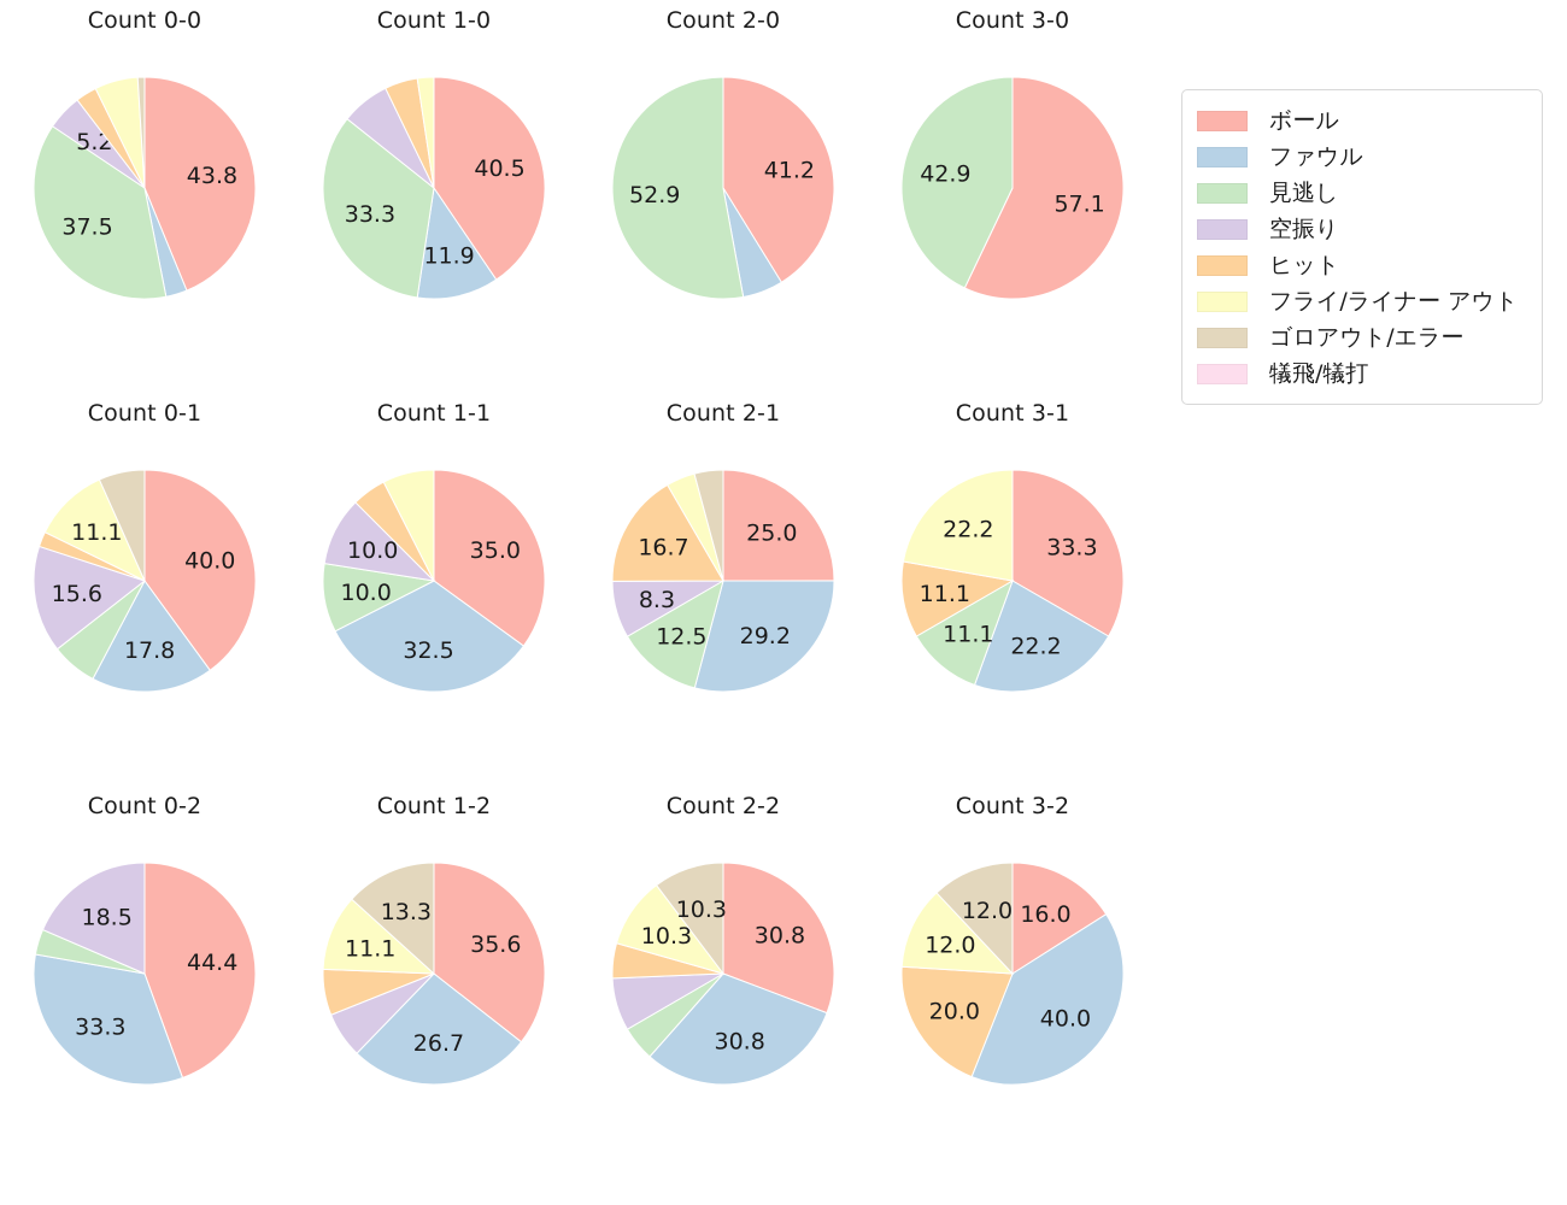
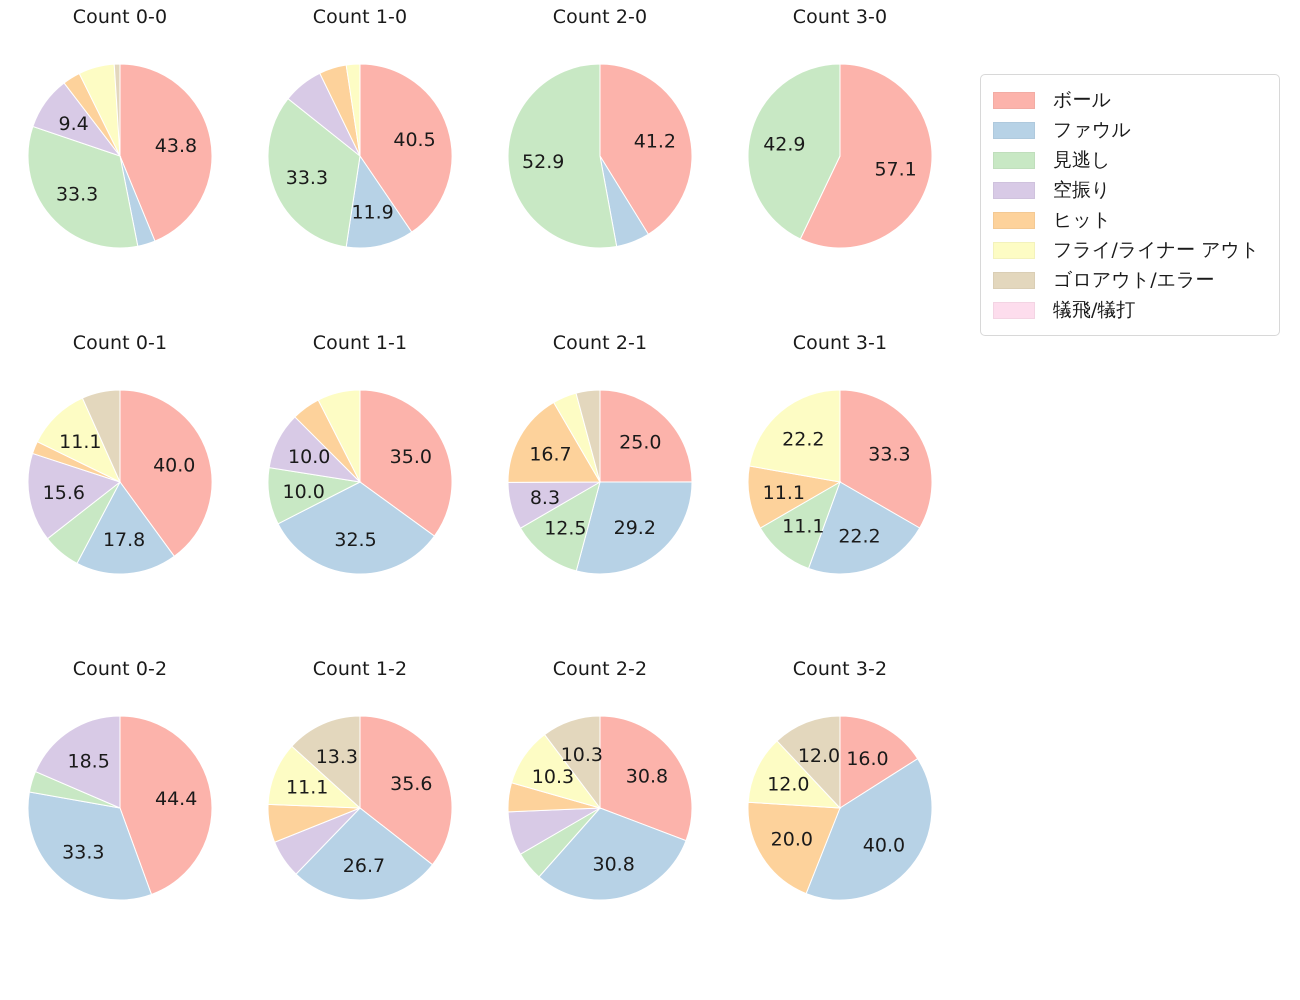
Count 0-0/見逃し: 37.5 -> 33.3
Count 0-0/空振り: 5.2 -> 9.4
